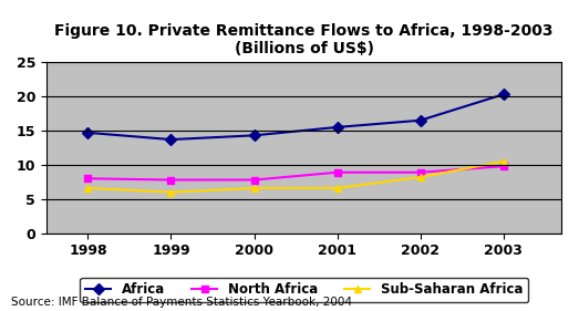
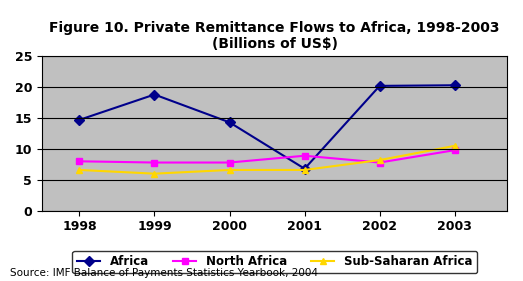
Africa/1999: 13.7 -> 18.8
Africa/2001: 15.5 -> 6.8
Africa/2002: 16.5 -> 20.2
North Africa/2002: 8.9 -> 7.8
